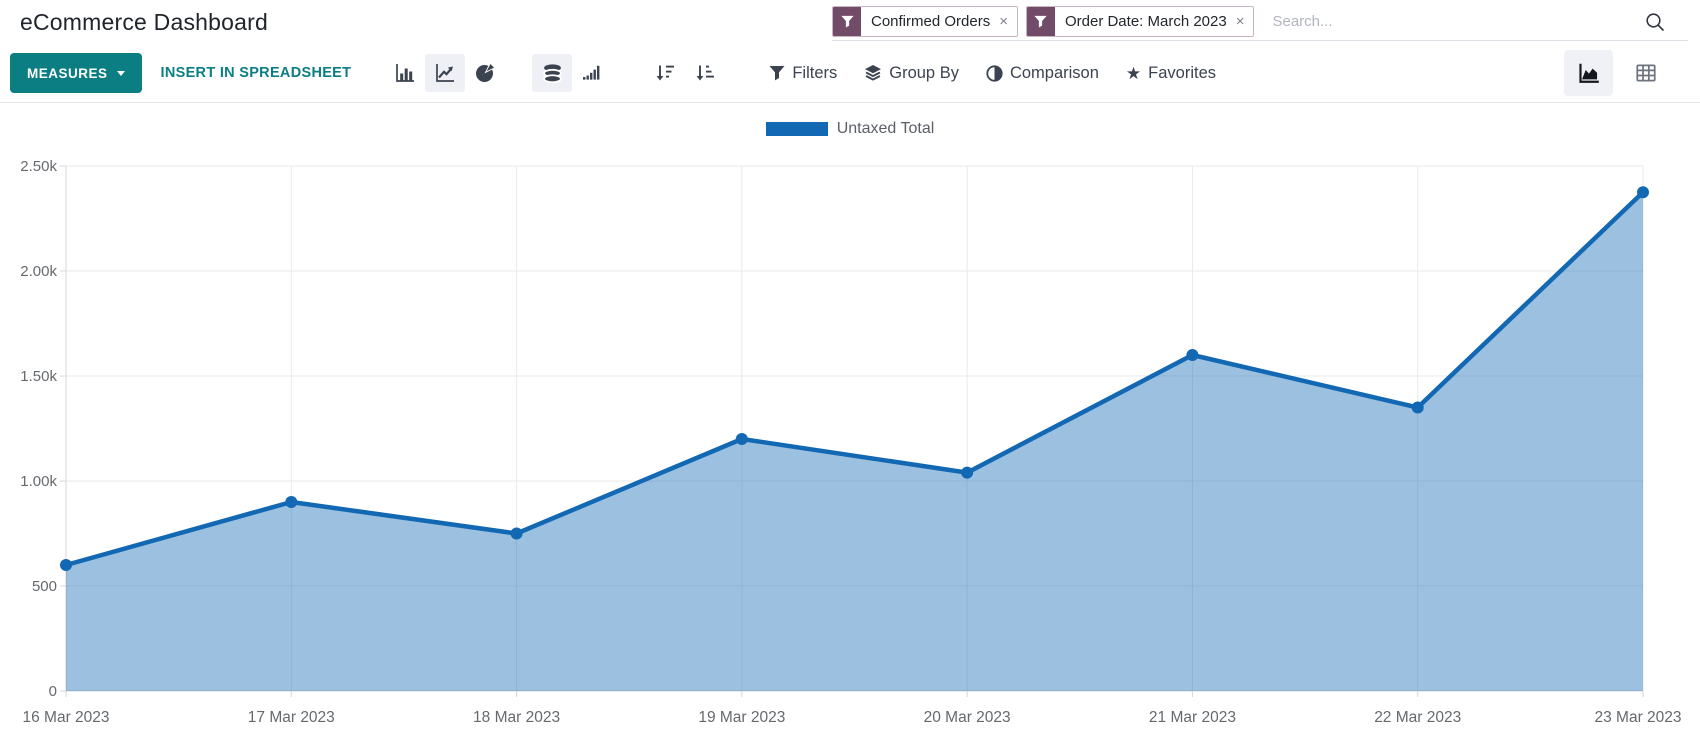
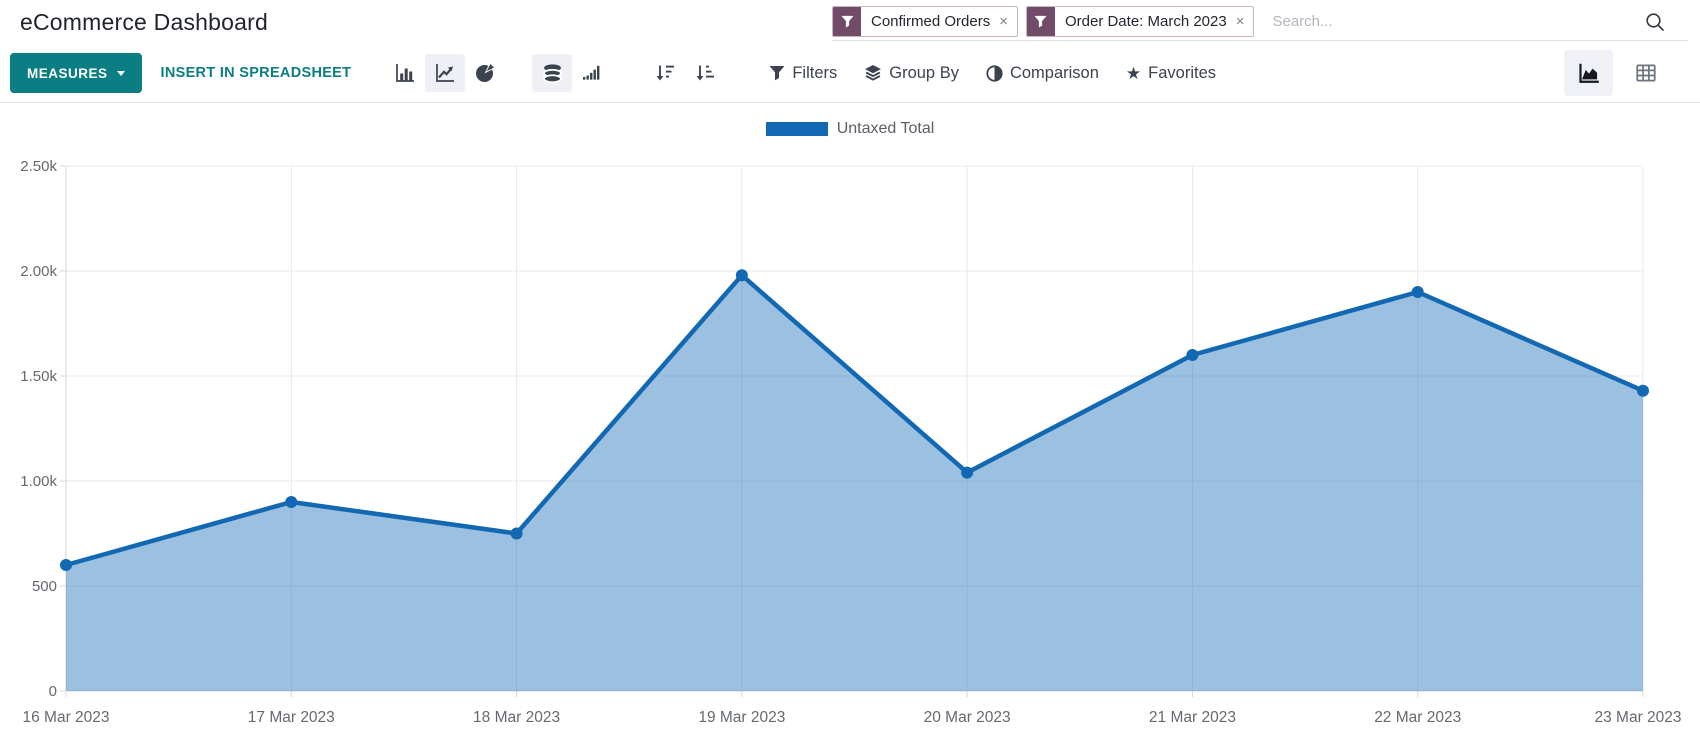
19 Mar 2023: 1.20k -> 1.98k
22 Mar 2023: 1.35k -> 1.90k
23 Mar 2023: 2.38k -> 1.43k
